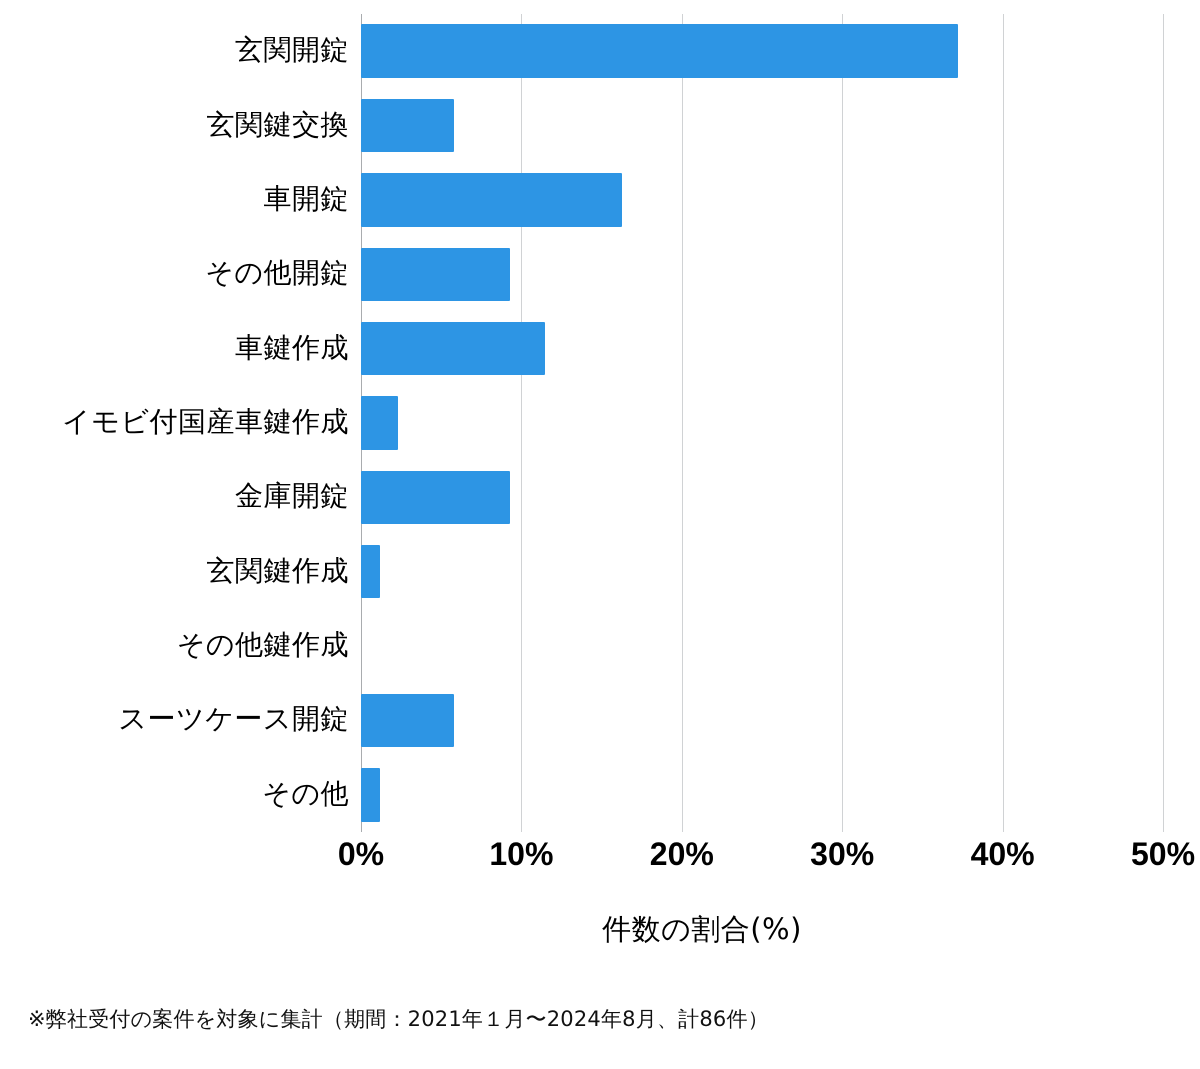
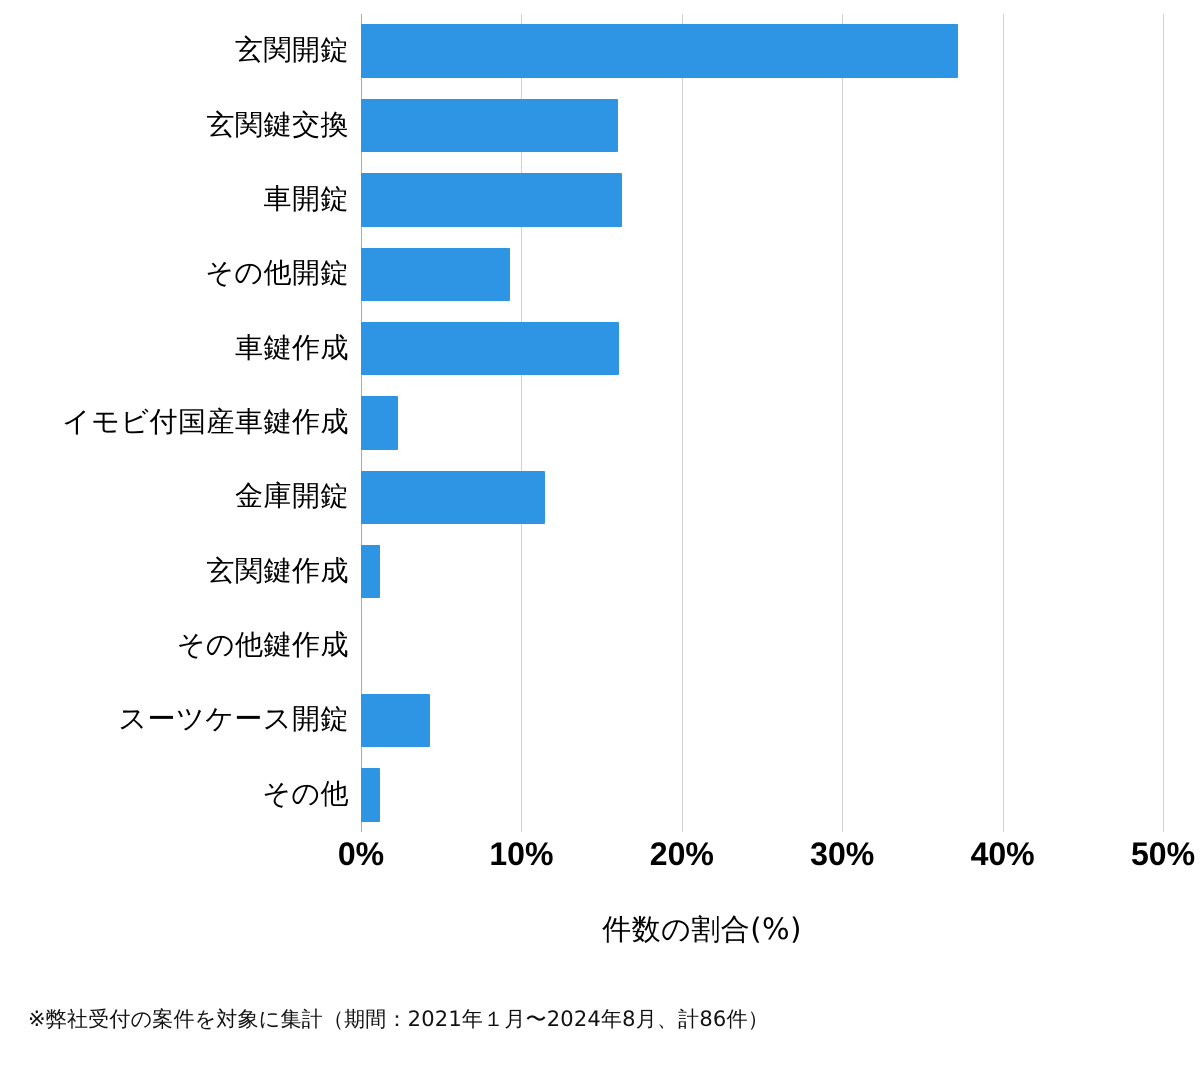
玄関鍵交換: 5.8% -> 16.0%
車鍵作成: 11.5% -> 16.1%
金庫開錠: 9.3% -> 11.5%
スーツケース開錠: 5.8% -> 4.3%
